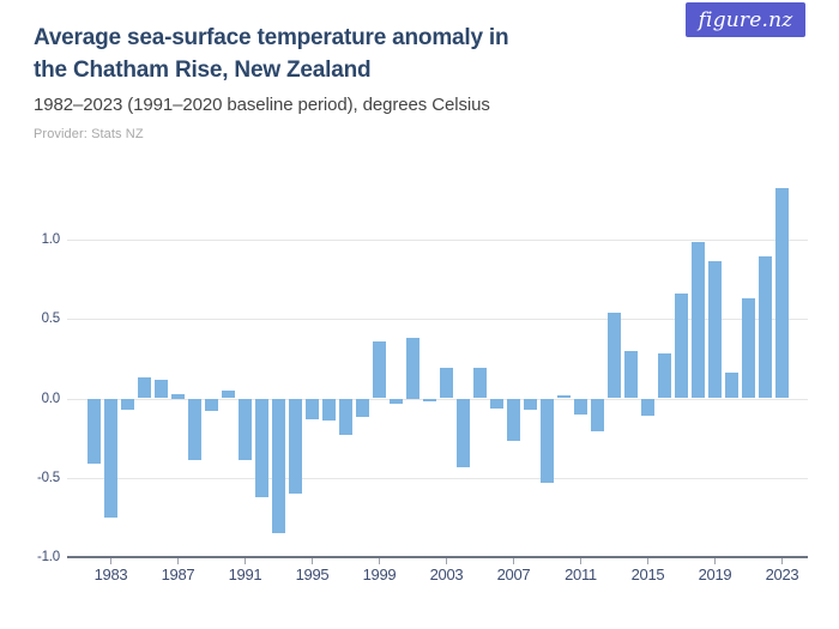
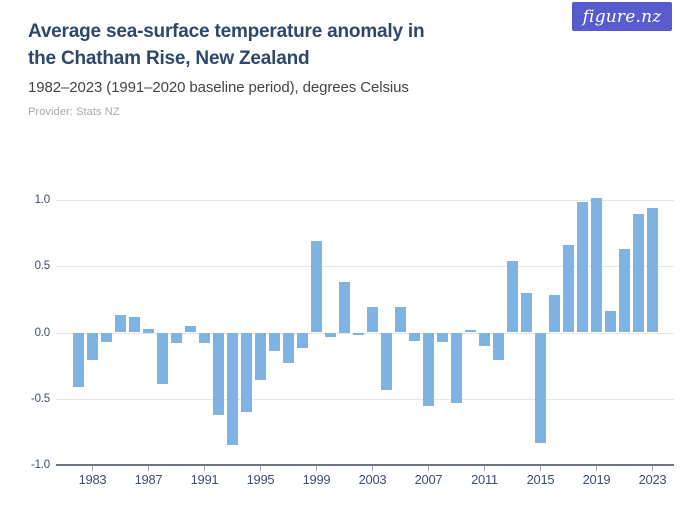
1983: -0.75 -> -0.21
1991: -0.39 -> -0.08
1995: -0.13 -> -0.36
1999: 0.36 -> 0.69
2007: -0.27 -> -0.55
2015: -0.11 -> -0.83
2019: 0.86 -> 1.01
2023: 1.32 -> 0.94
